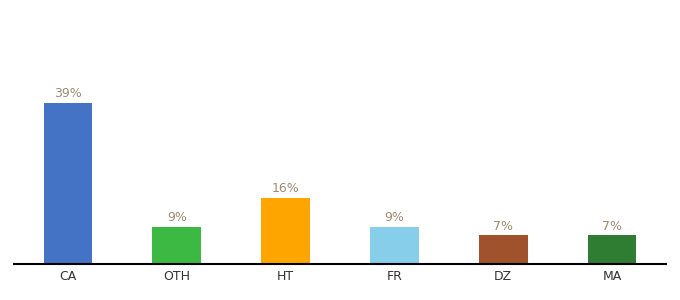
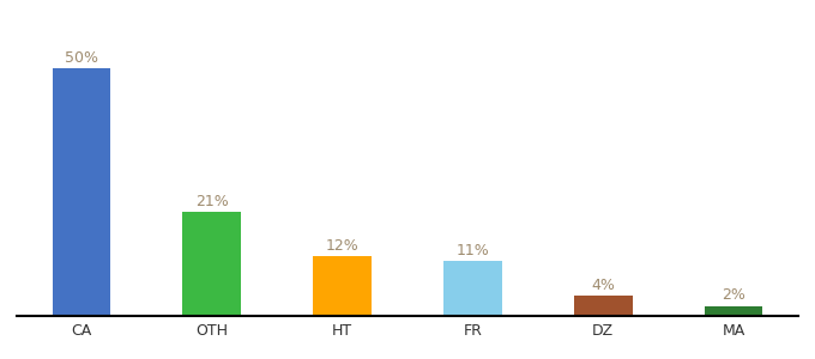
CA: 39% -> 50%
OTH: 9% -> 21%
HT: 16% -> 12%
FR: 9% -> 11%
DZ: 7% -> 4%
MA: 7% -> 2%
